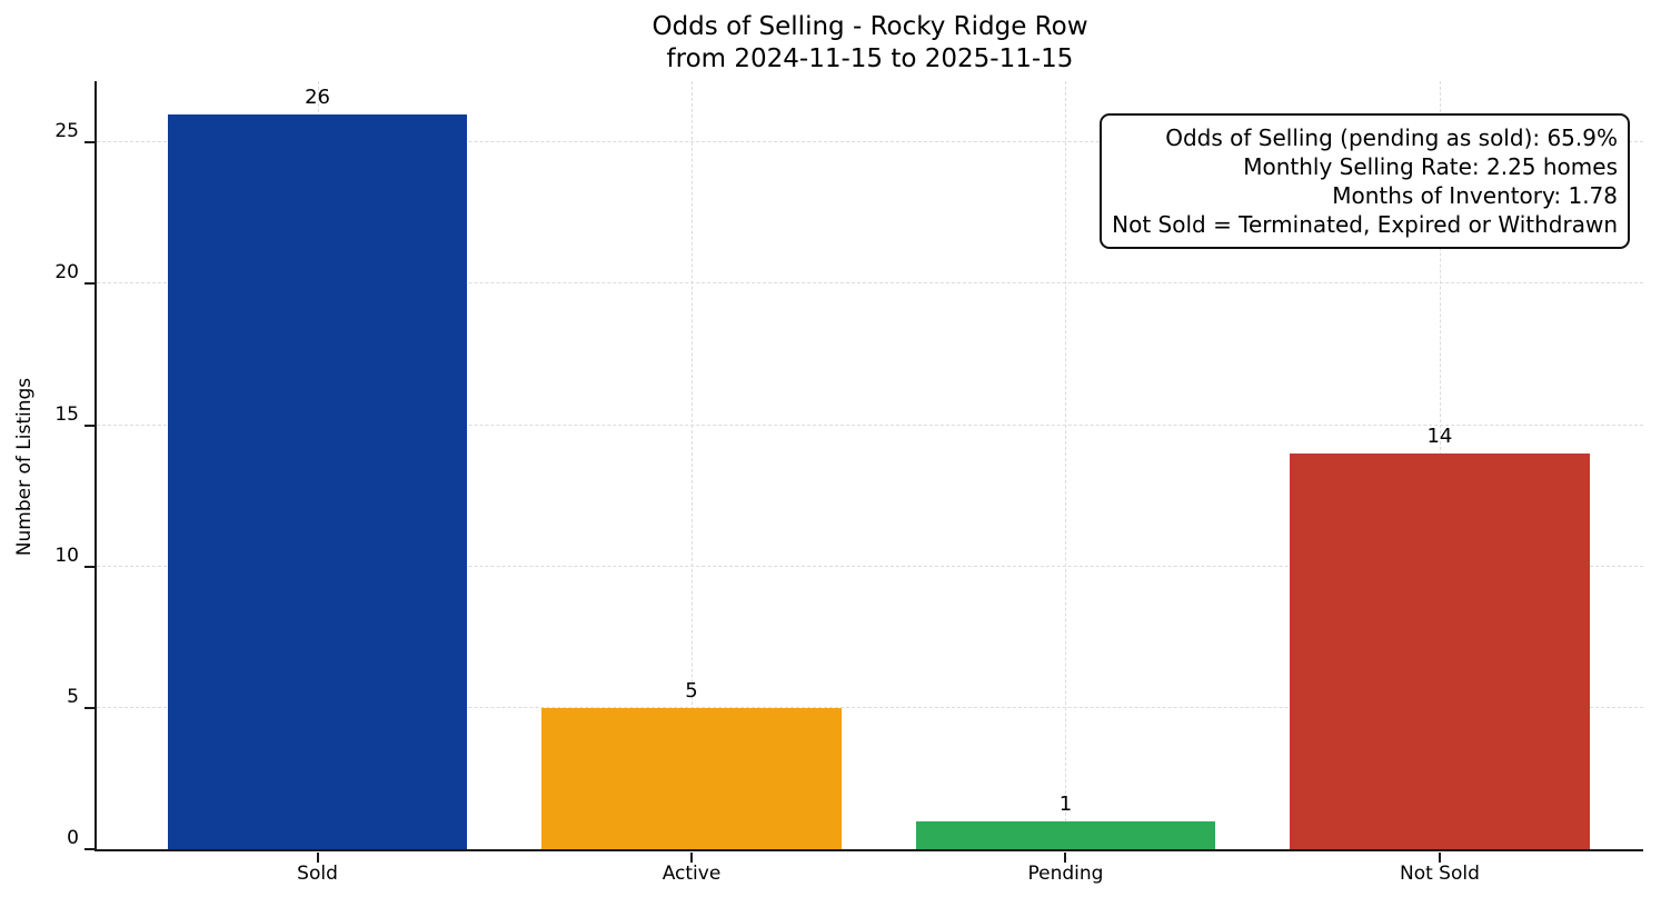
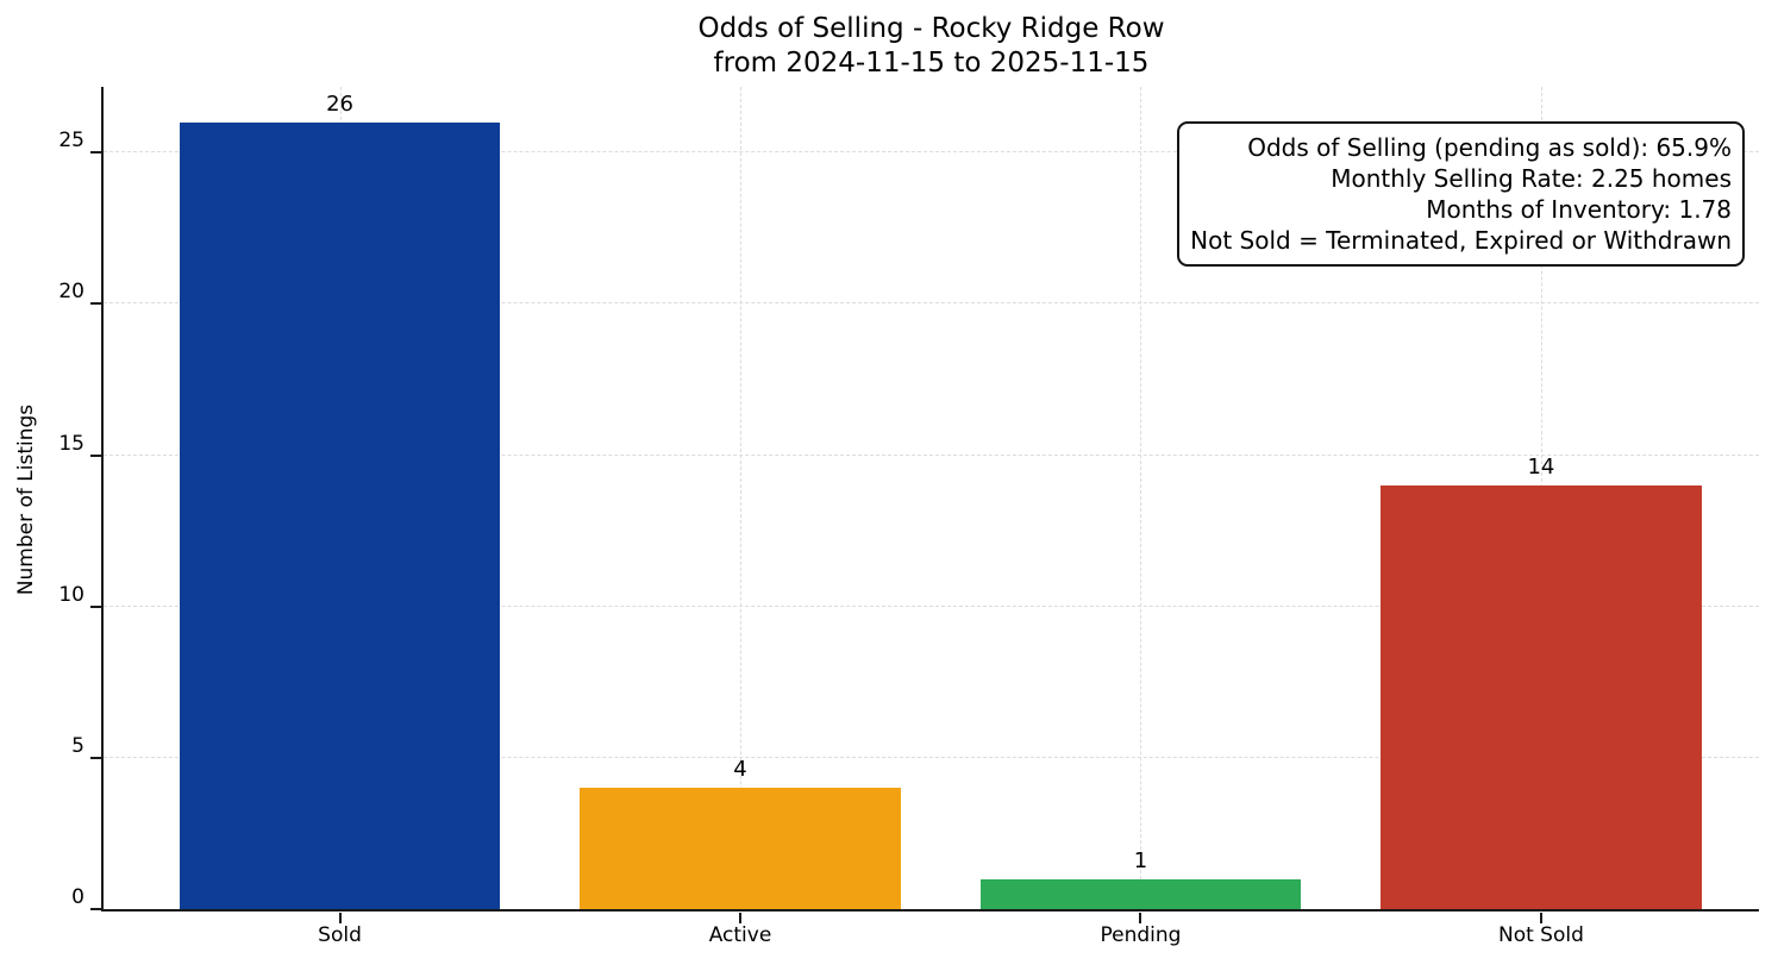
Active: 5 -> 4
